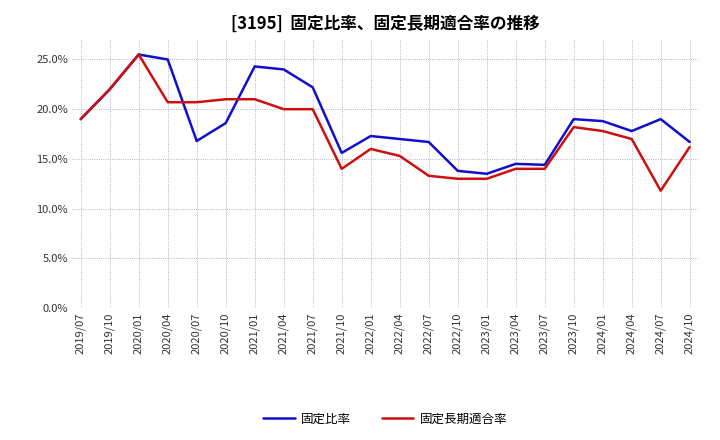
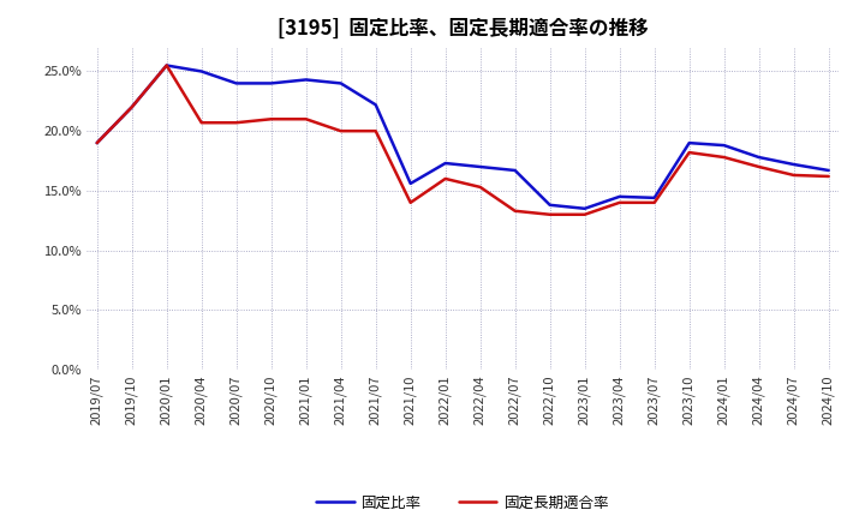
固定比率/2020/07: 16.8% -> 24.0%
固定比率/2020/10: 18.6% -> 24.0%
固定比率/2024/07: 19.0% -> 17.2%
固定長期適合率/2024/07: 11.8% -> 16.3%
